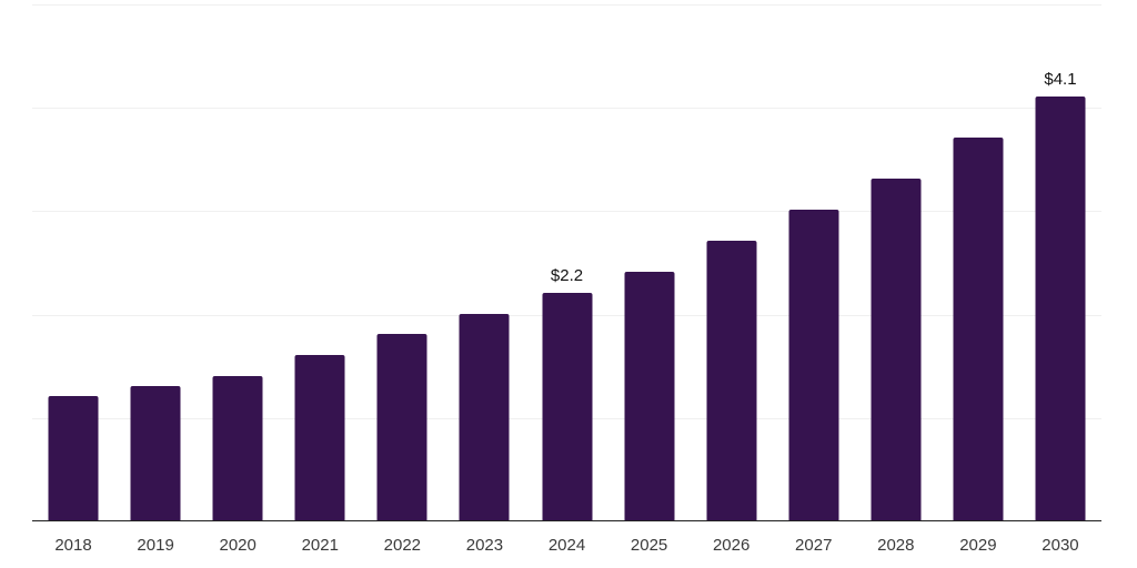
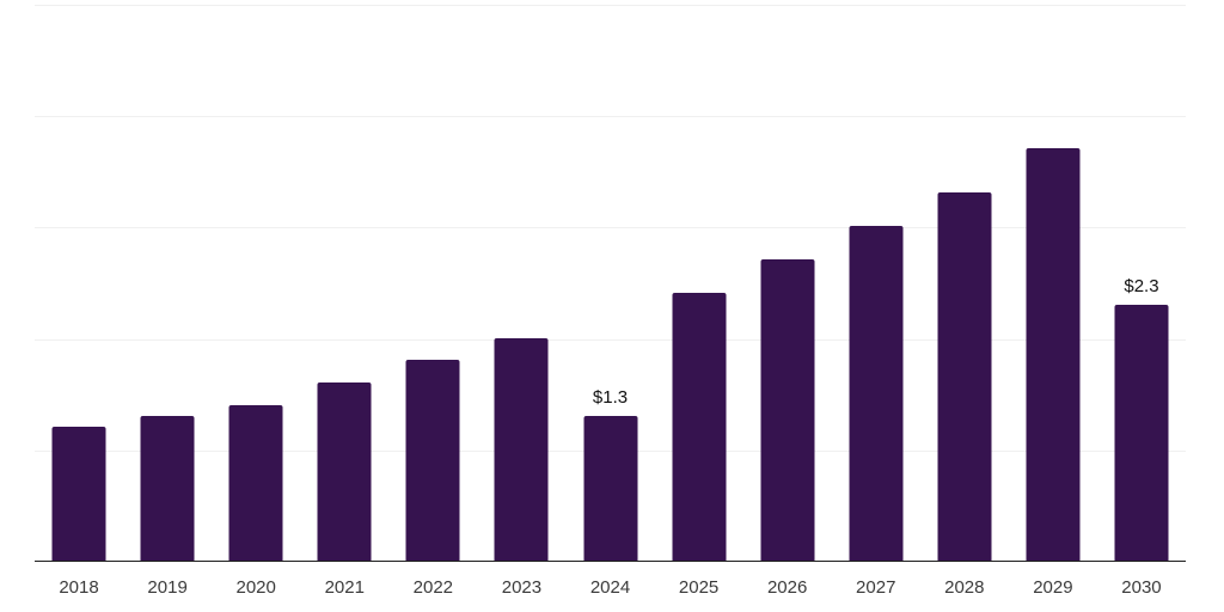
2024: $2.2 -> $1.3
2030: $4.1 -> $2.3
